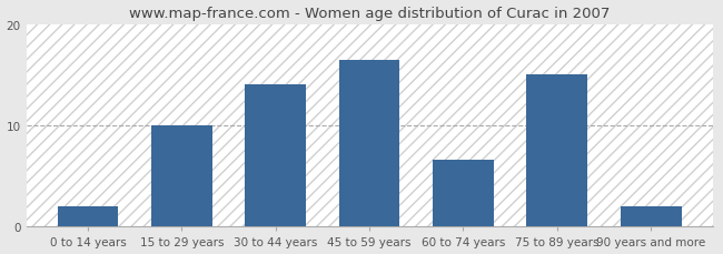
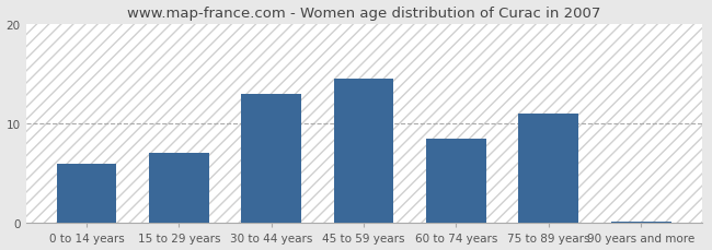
0 to 14 years: 2.0 -> 6.0
15 to 29 years: 10.0 -> 7.0
30 to 44 years: 14.0 -> 13.0
45 to 59 years: 16.4 -> 14.5
60 to 74 years: 6.6 -> 8.5
75 to 89 years: 15.0 -> 11.0
90 years and more: 2.0 -> 0.2
